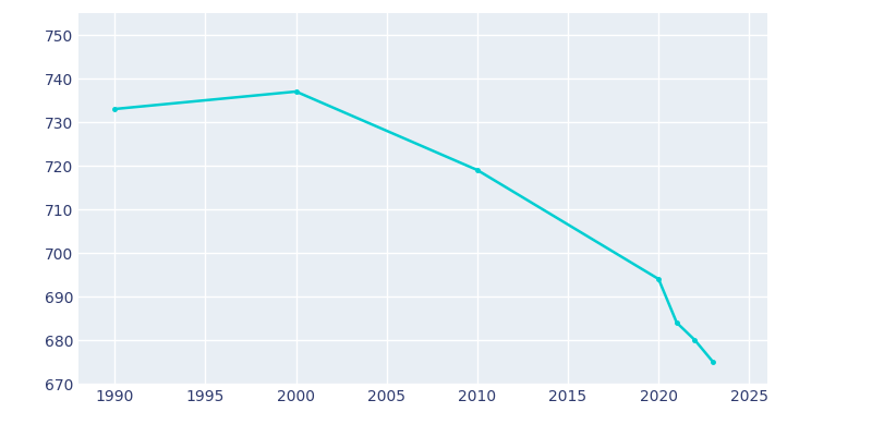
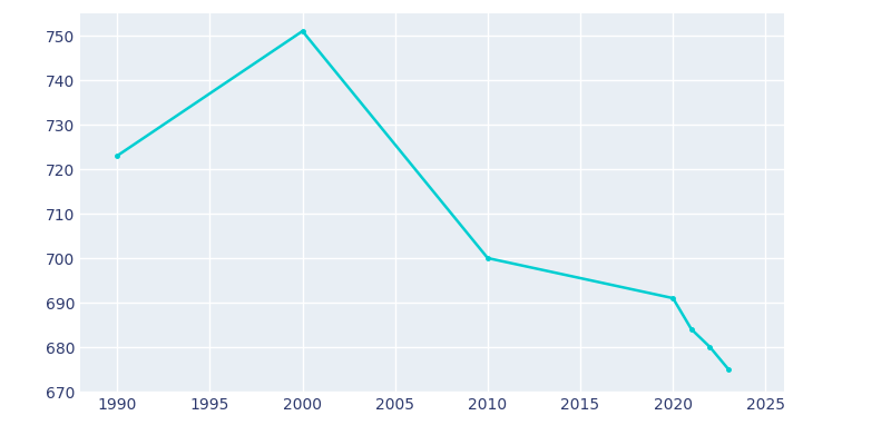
1990: 733 -> 723
2000: 737 -> 751
2010: 719 -> 700
2020: 694 -> 691
